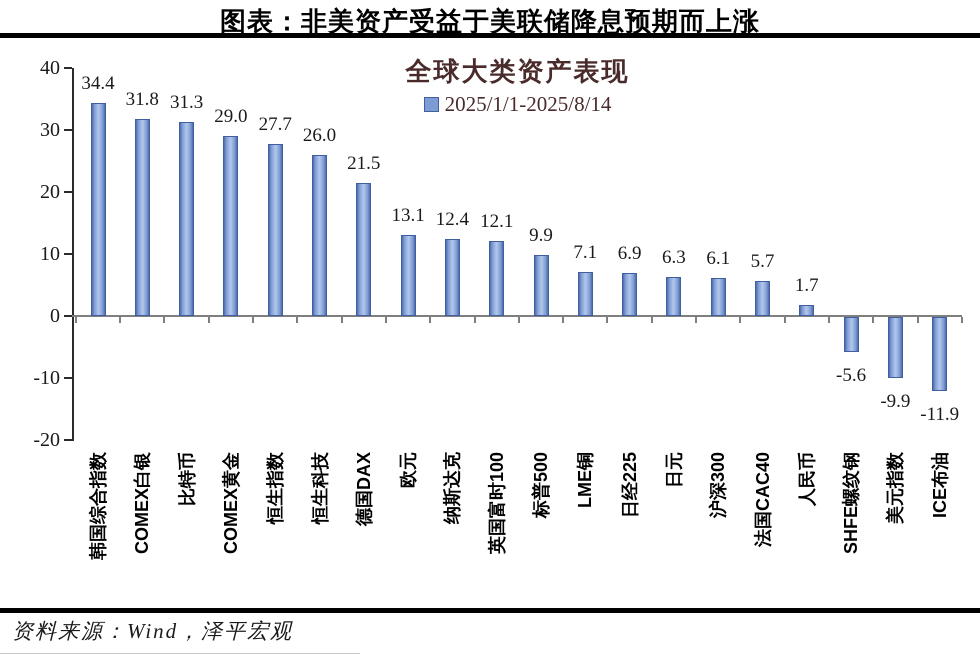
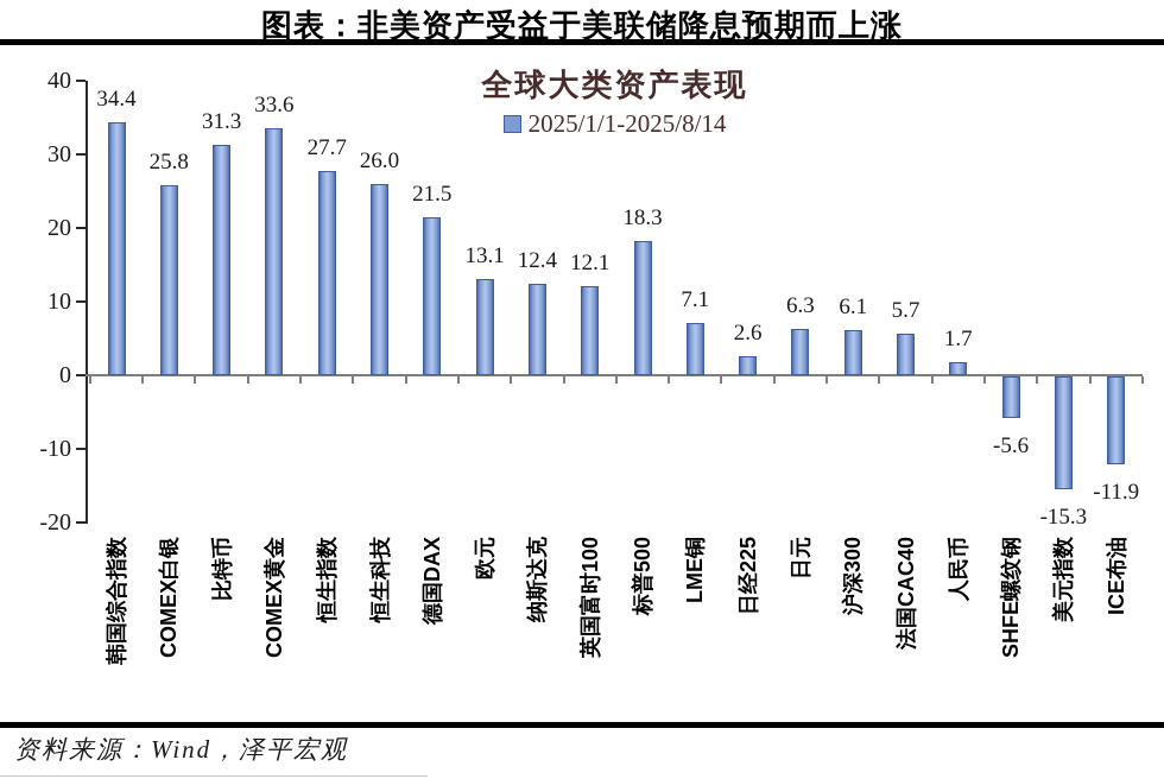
COMEX白银: 31.8 -> 25.8
COMEX黄金: 29.0 -> 33.6
标普500: 9.9 -> 18.3
日经225: 6.9 -> 2.6
美元指数: -9.9 -> -15.3
